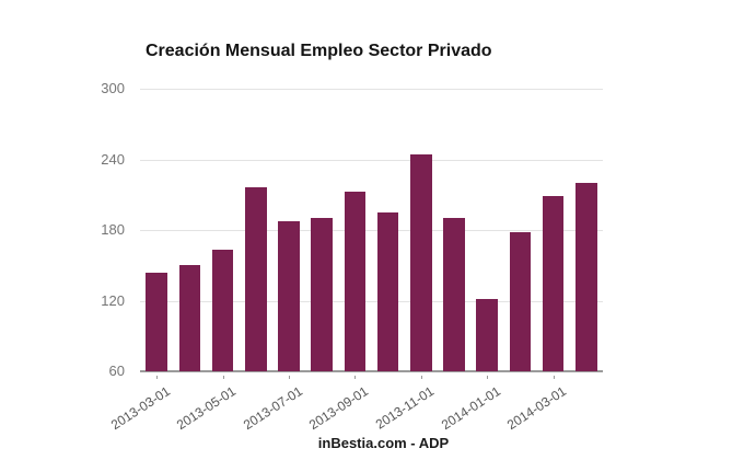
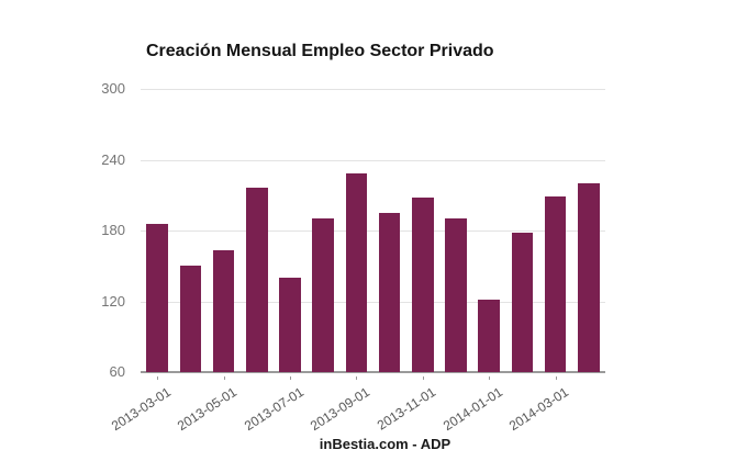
2013-03-01: 144 -> 186
2013-07-01: 187 -> 140
2013-09-01: 213 -> 228
2013-11-01: 244 -> 208
